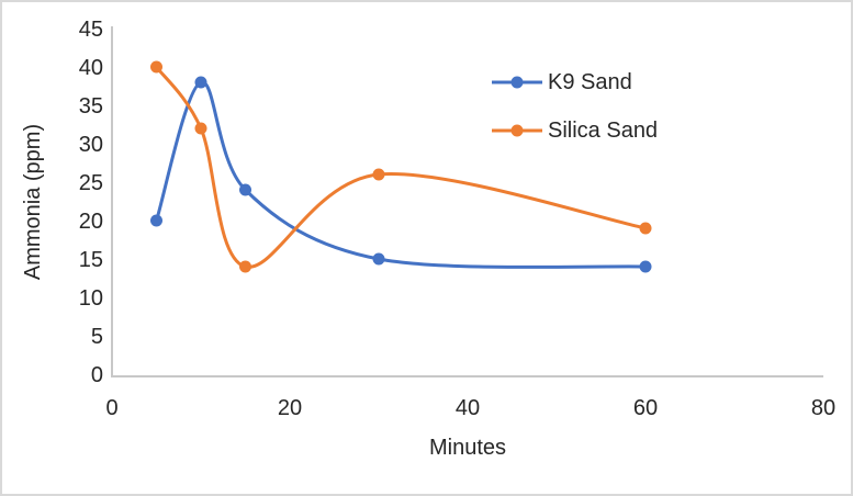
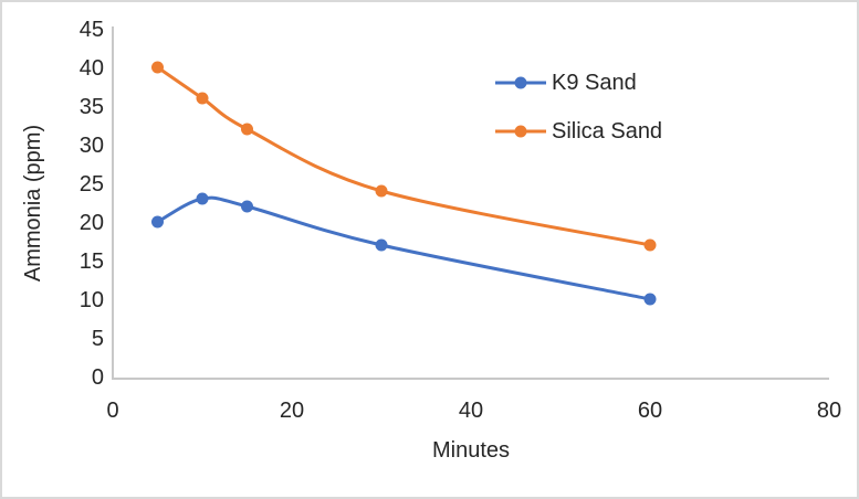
K9 Sand/10: 38 -> 23
Silica Sand/10: 32 -> 36
K9 Sand/15: 24 -> 22
Silica Sand/15: 14 -> 32
K9 Sand/30: 15 -> 17
Silica Sand/30: 26 -> 24
K9 Sand/60: 14 -> 10
Silica Sand/60: 19 -> 17
